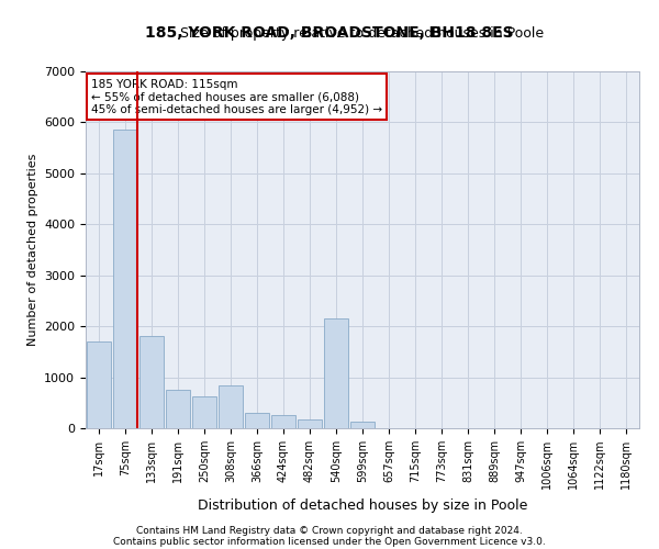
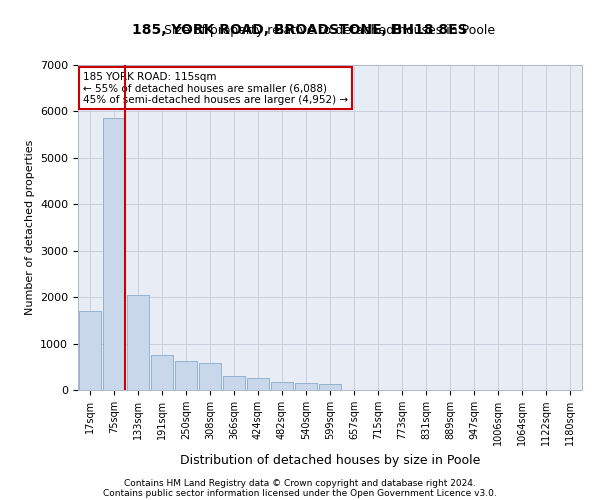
133sqm: 1800 -> 2050
308sqm: 850 -> 580
540sqm: 2150 -> 160
